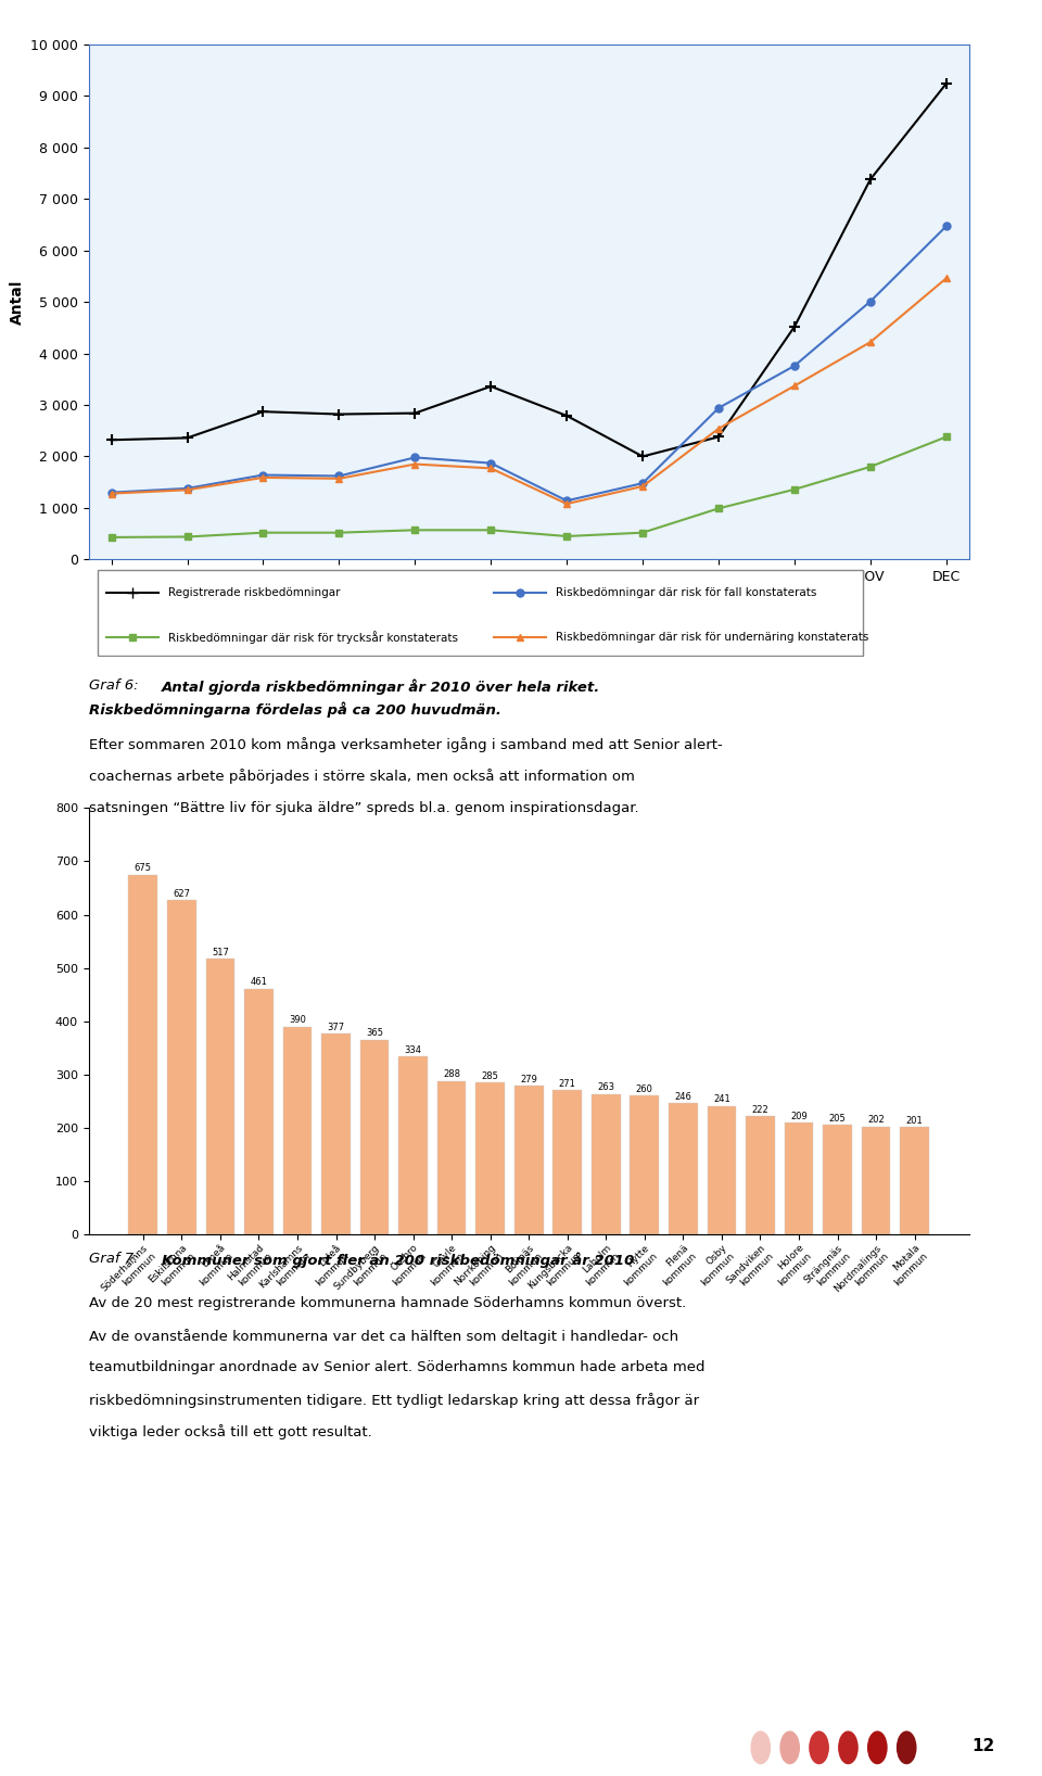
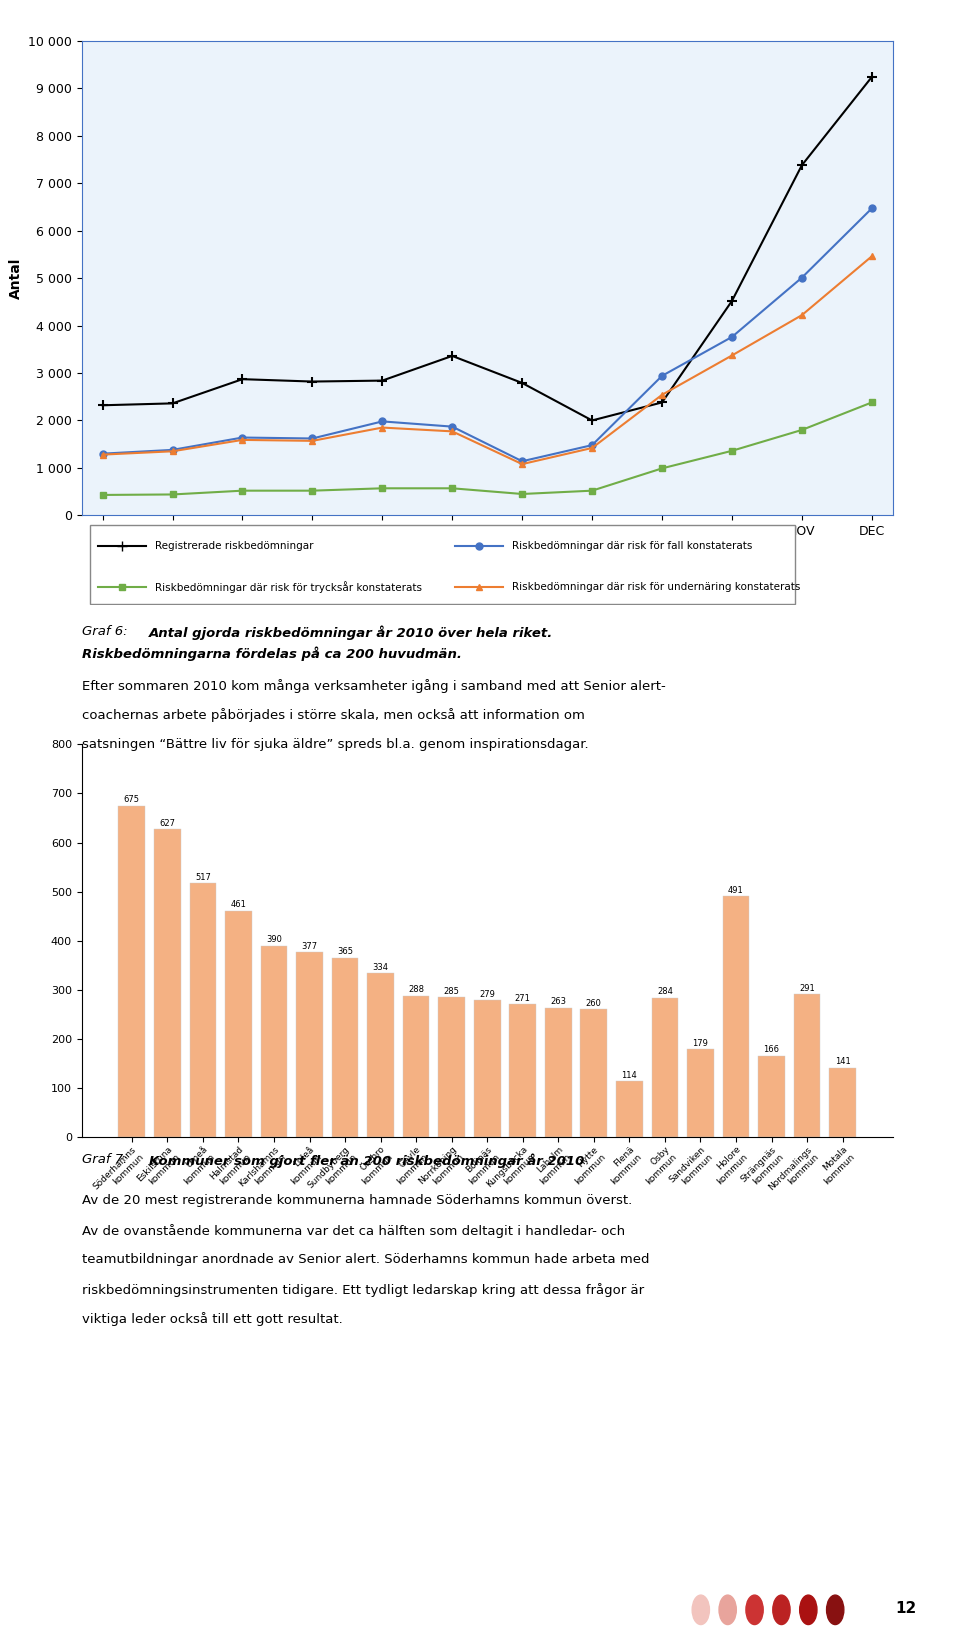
Flenä kommun: 246 -> 114
Osby kommun: 241 -> 284
Sandviken kommun: 222 -> 179
Holore kommun: 209 -> 491
Strängnäs kommun: 205 -> 166
Nordmalings kommun: 202 -> 291
Motala kommun: 201 -> 141
